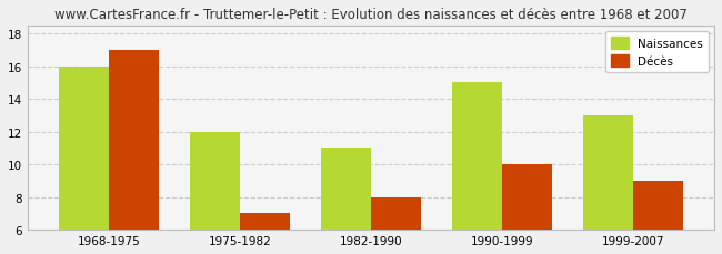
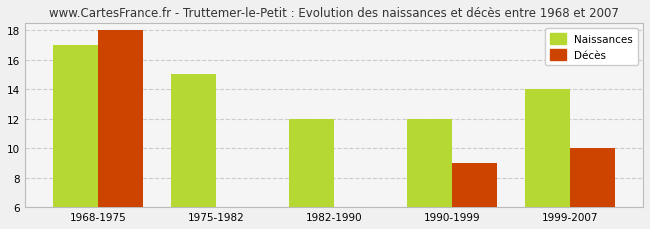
Naissances/1968-1975: 16 -> 17
Décès/1968-1975: 17 -> 18
Naissances/1975-1982: 12 -> 15
Décès/1975-1982: 7 -> 6
Naissances/1982-1990: 11 -> 12
Décès/1982-1990: 8 -> 6
Naissances/1990-1999: 15 -> 12
Décès/1990-1999: 10 -> 9
Naissances/1999-2007: 13 -> 14
Décès/1999-2007: 9 -> 10
